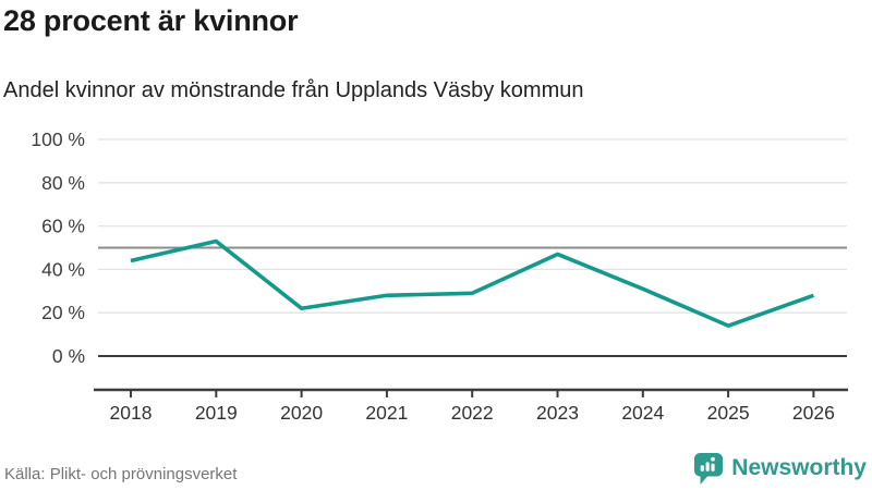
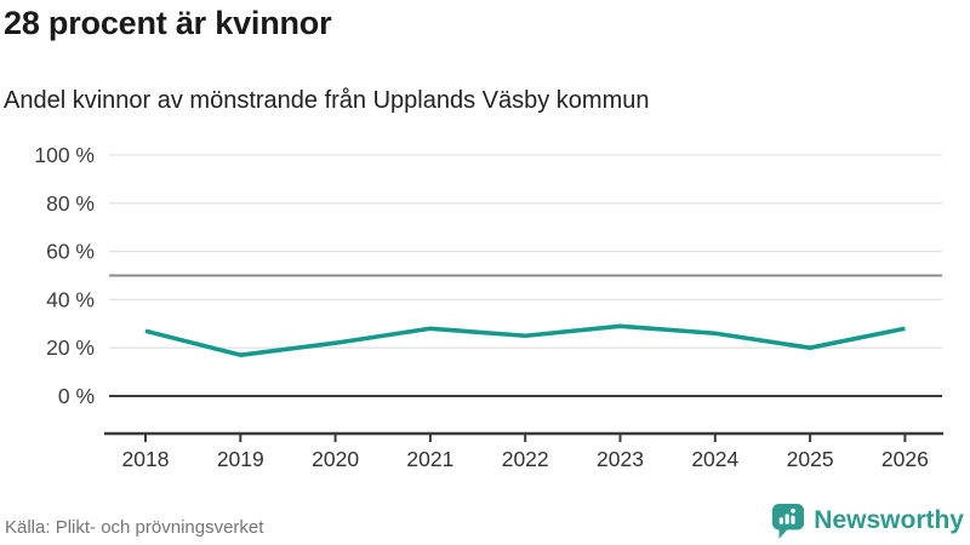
2018: 44% -> 27%
2019: 53% -> 17%
2022: 29% -> 25%
2023: 47% -> 29%
2024: 31% -> 26%
2025: 14% -> 20%
